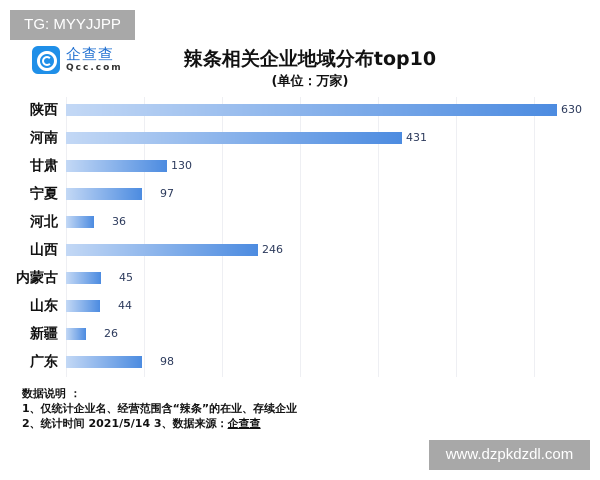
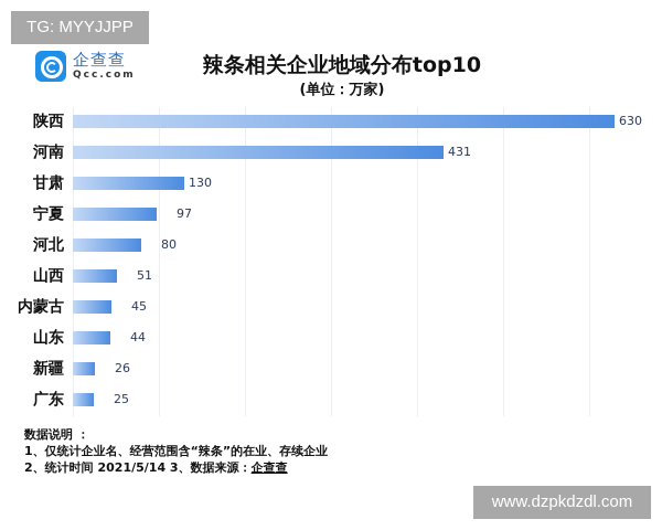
河北: 36 -> 80
山西: 246 -> 51
广东: 98 -> 25
